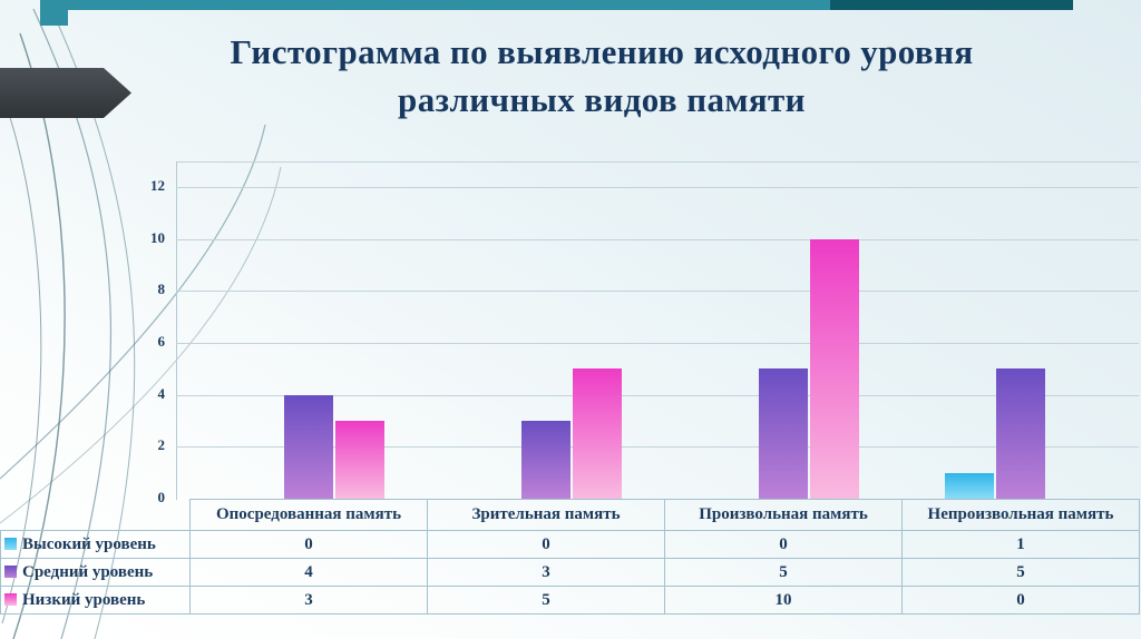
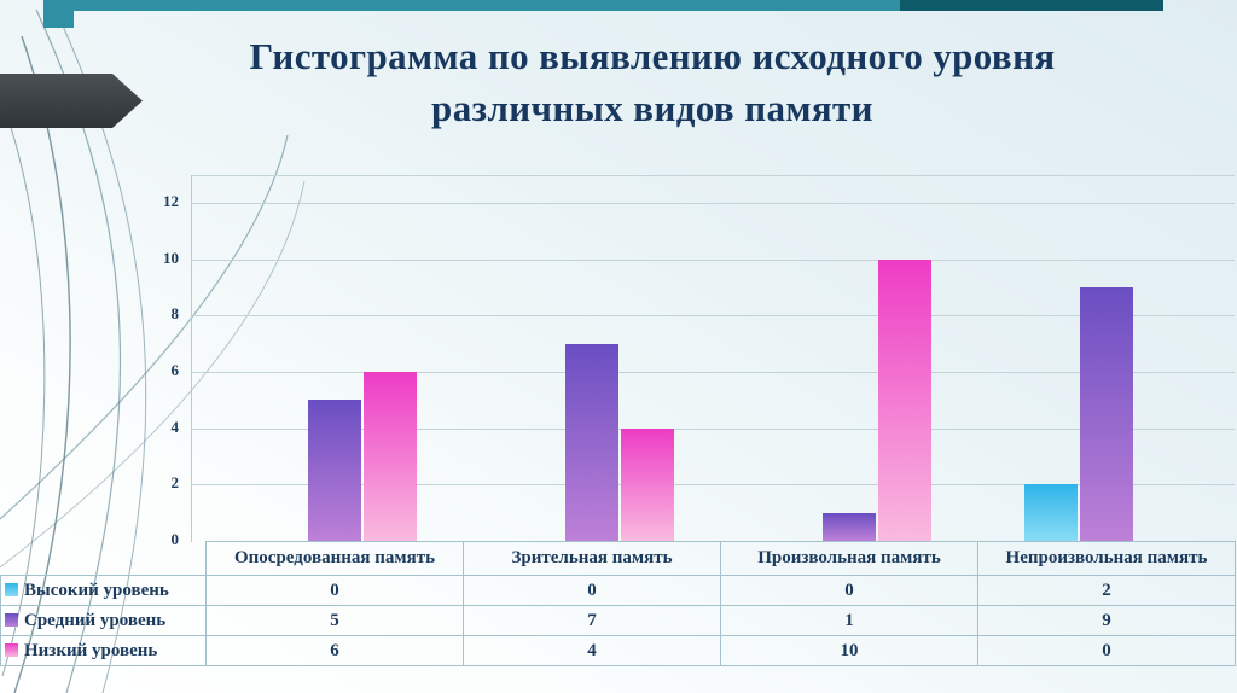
Средний уровень/Опосредованная память: 4 -> 5
Низкий уровень/Опосредованная память: 3 -> 6
Средний уровень/Зрительная память: 3 -> 7
Низкий уровень/Зрительная память: 5 -> 4
Средний уровень/Произвольная память: 5 -> 1
Высокий уровень/Непроизвольная память: 1 -> 2
Средний уровень/Непроизвольная память: 5 -> 9
